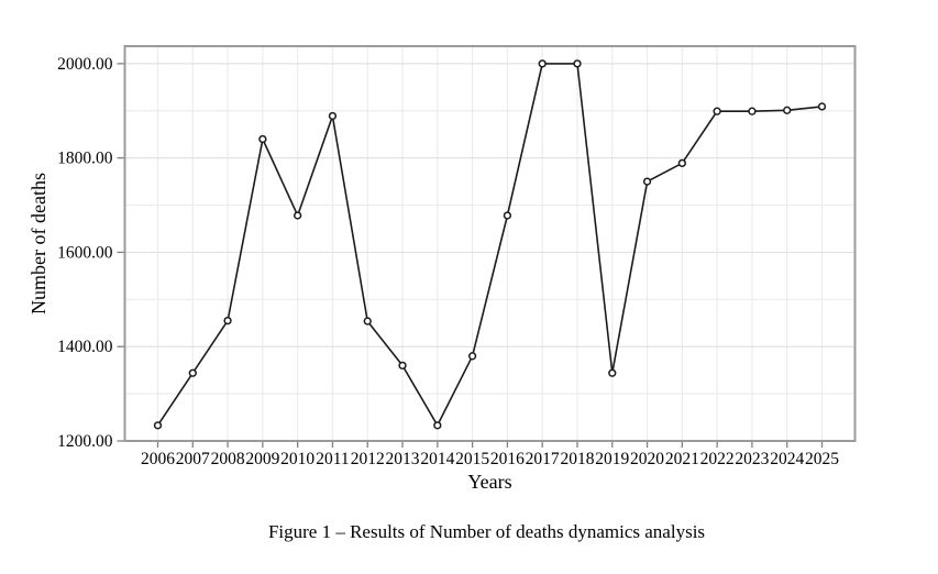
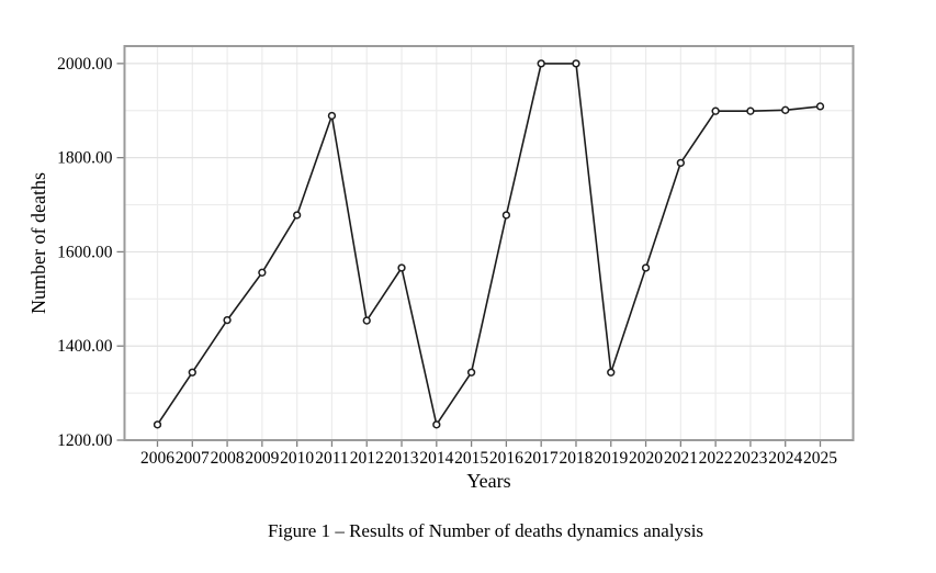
2009: 1840 -> 1560
2013: 1360 -> 1570
2015: 1380 -> 1340
2020: 1750 -> 1570
